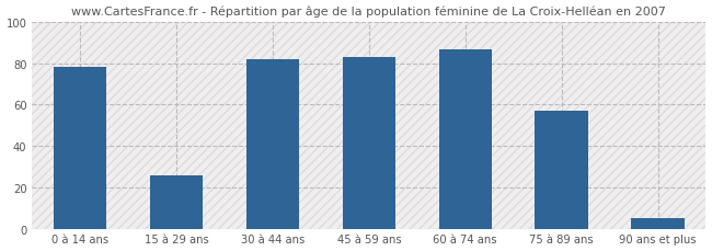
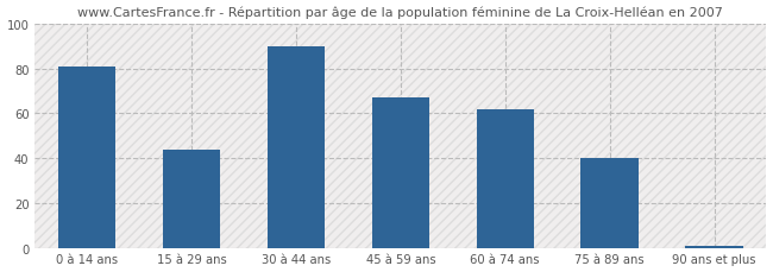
0 à 14 ans: 78 -> 81
15 à 29 ans: 26 -> 44
30 à 44 ans: 82 -> 90
45 à 59 ans: 83 -> 67
60 à 74 ans: 87 -> 62
75 à 89 ans: 57 -> 40
90 ans et plus: 5 -> 1
